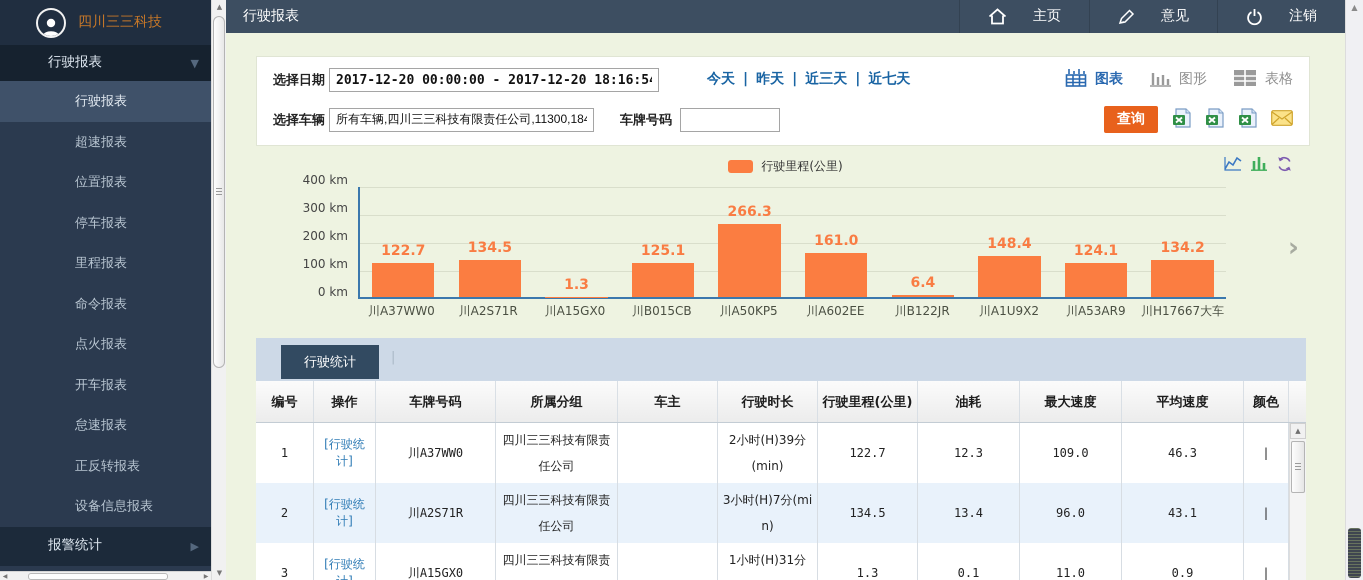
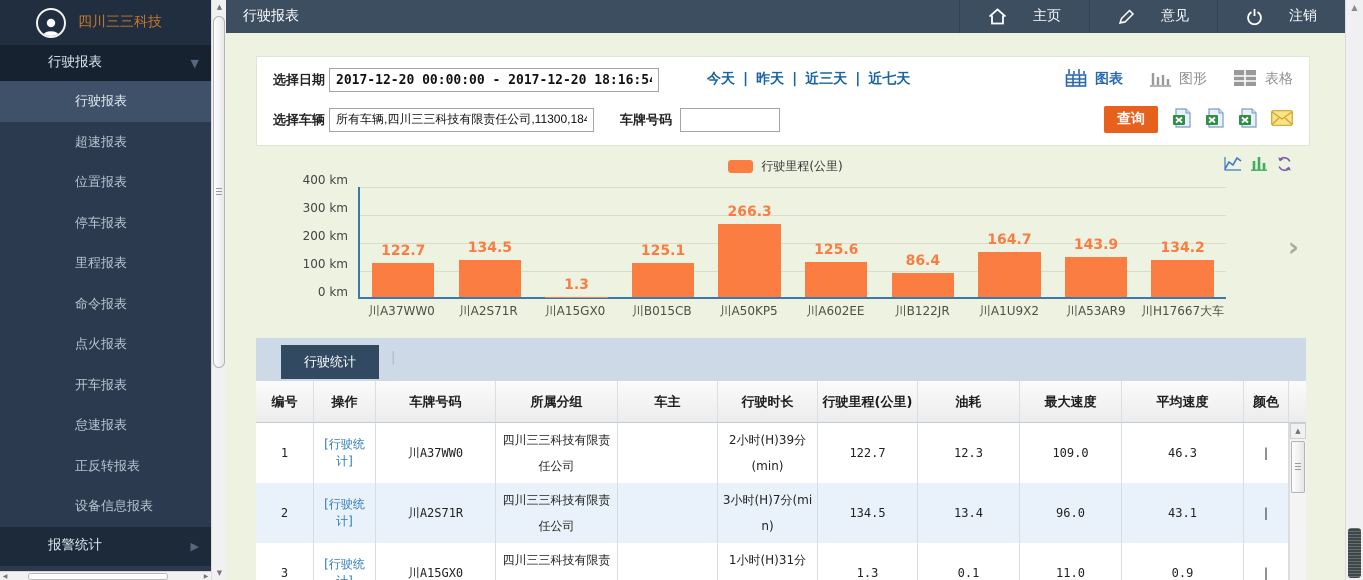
川A602EE: 161.0 -> 125.6
川B122JR: 6.4 -> 86.4
川A1U9X2: 148.4 -> 164.7
川A53AR9: 124.1 -> 143.9
